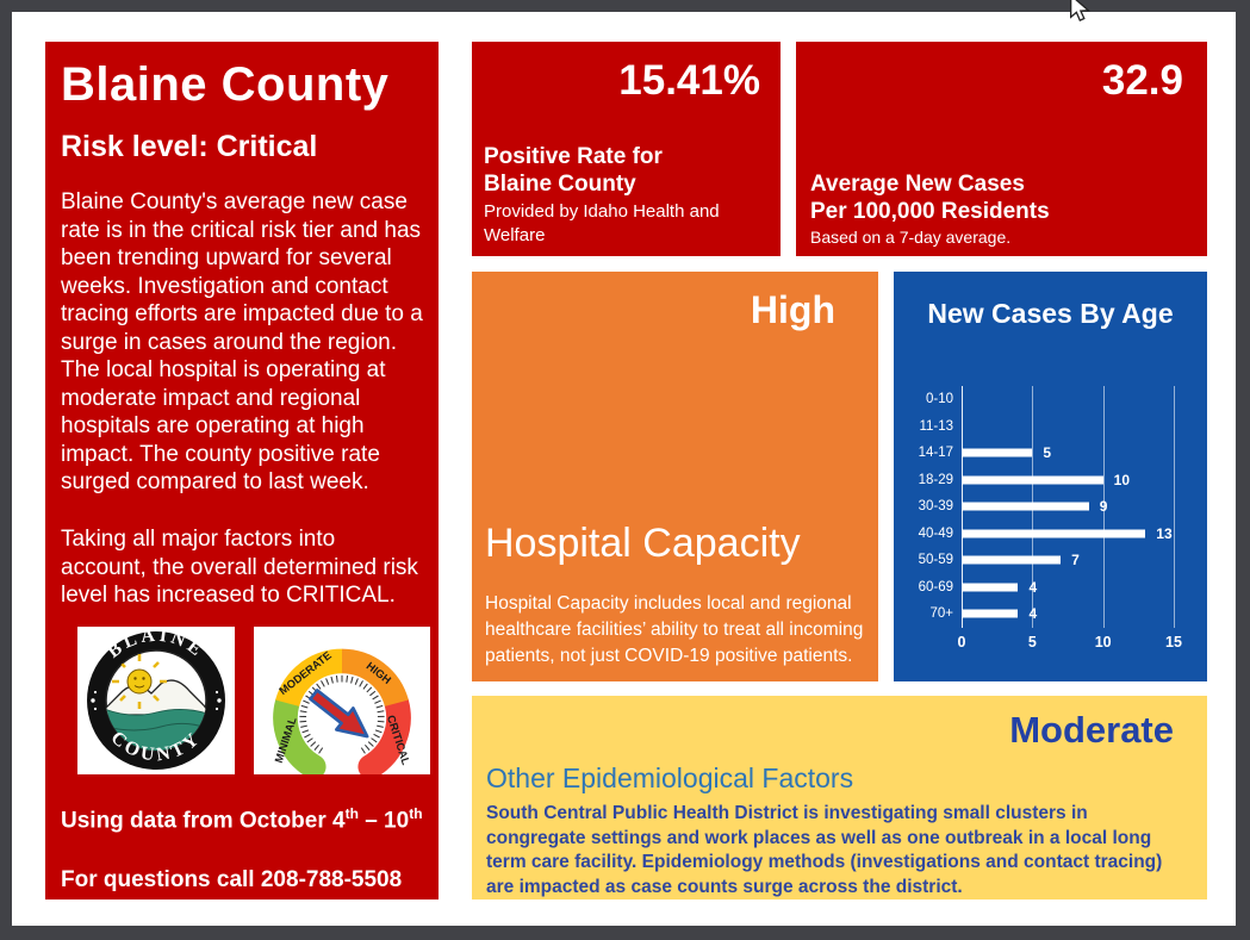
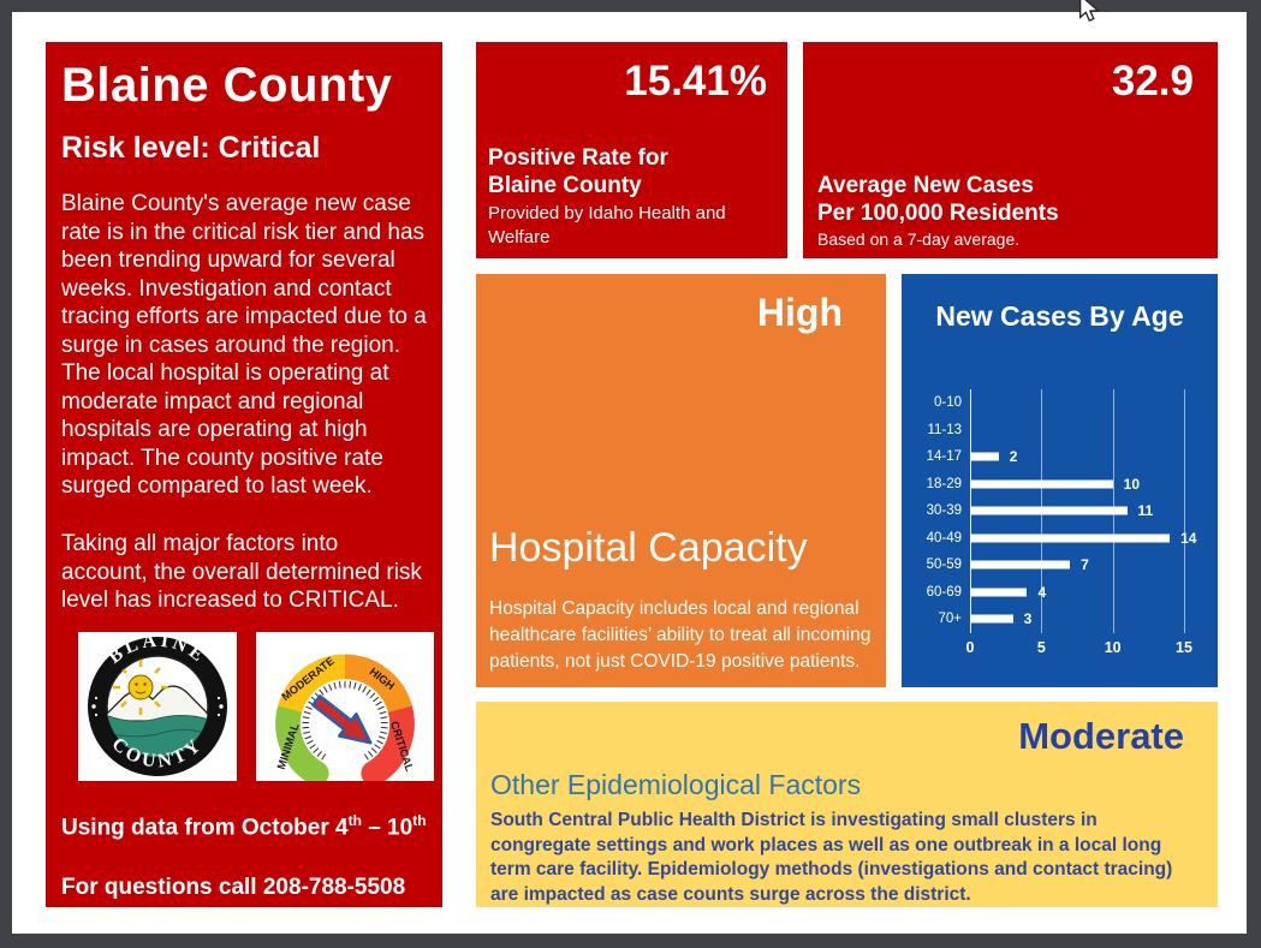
14-17: 5 -> 2
30-39: 9 -> 11
40-49: 13 -> 14
70+: 4 -> 3
